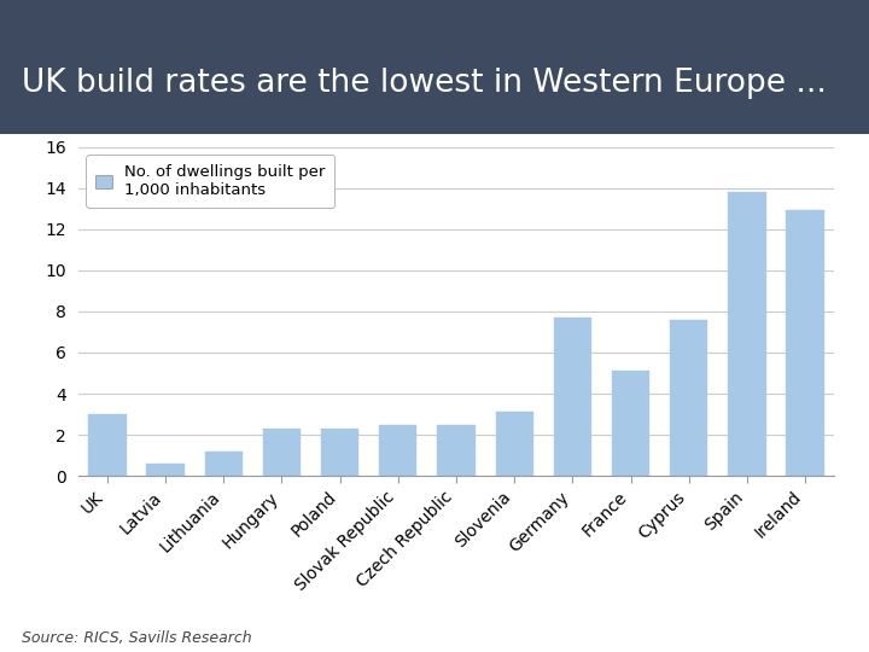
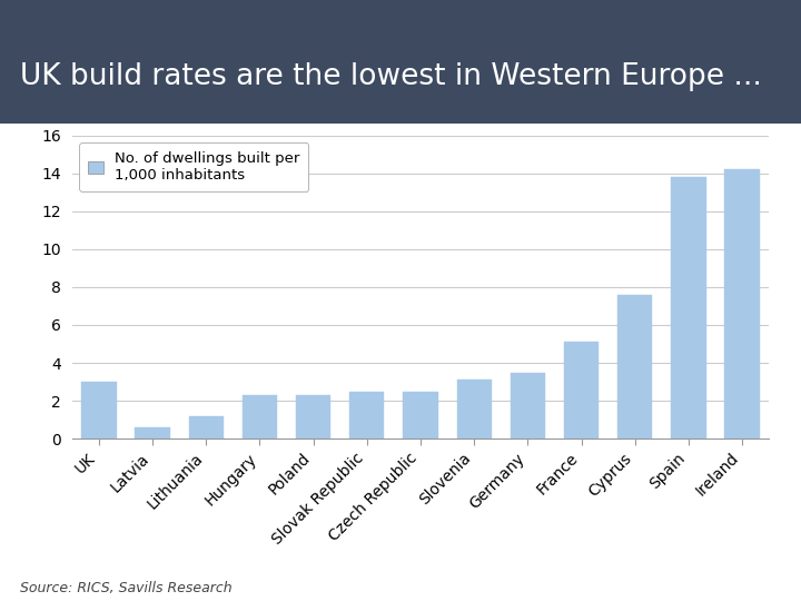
Germany: 7.7 -> 3.5
Ireland: 12.9 -> 14.2
